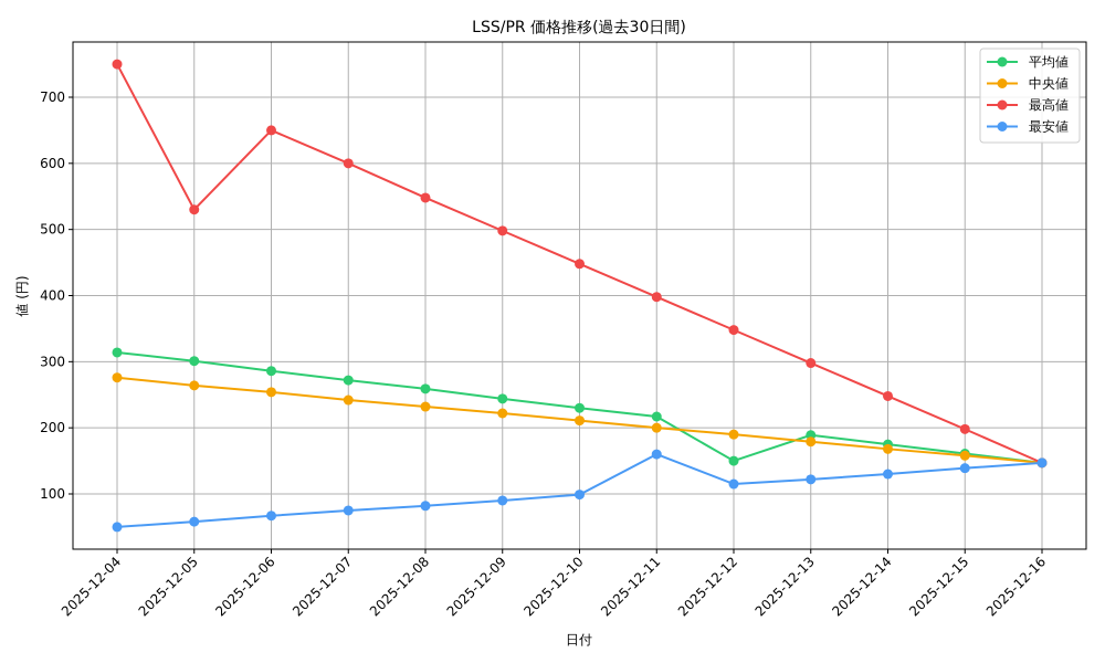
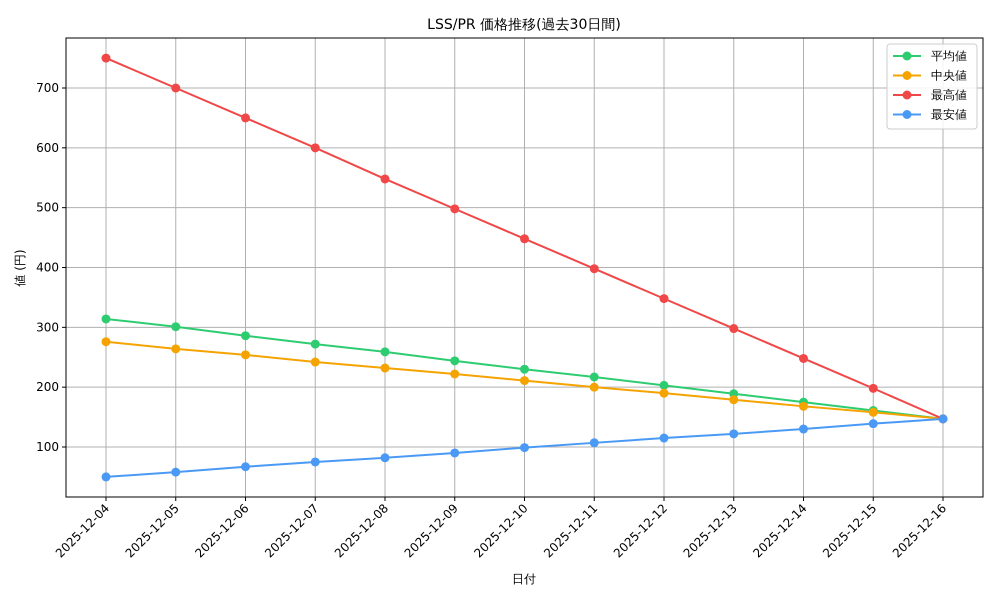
最高値/2025-12-05: 530 -> 700
最安値/2025-12-11: 160 -> 110
平均値/2025-12-12: 150 -> 200
